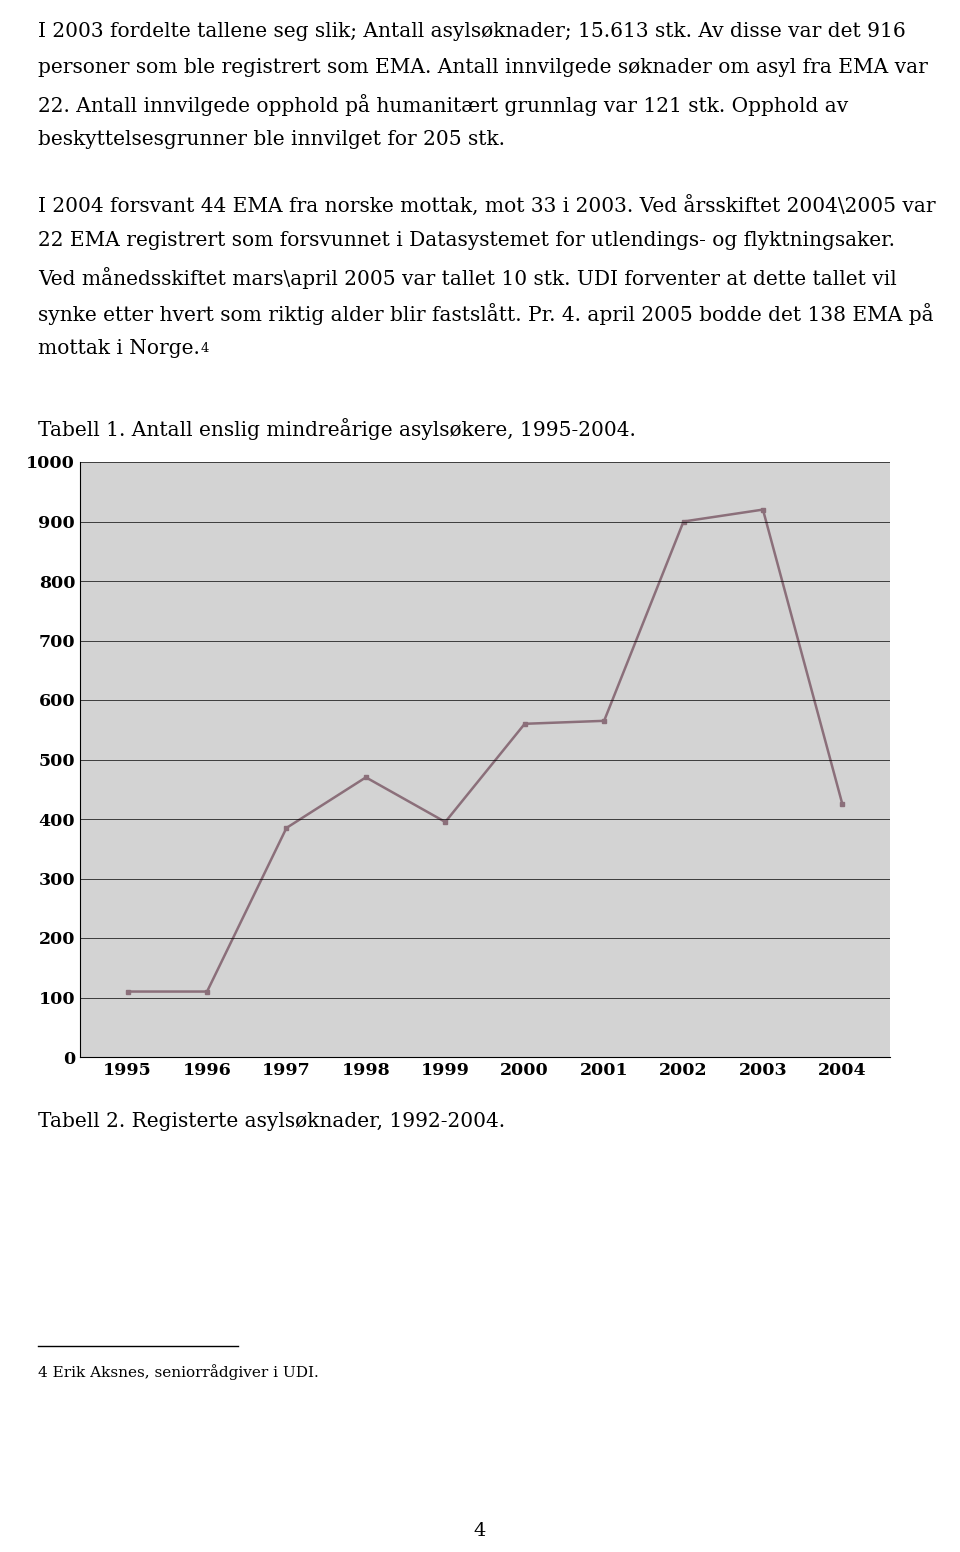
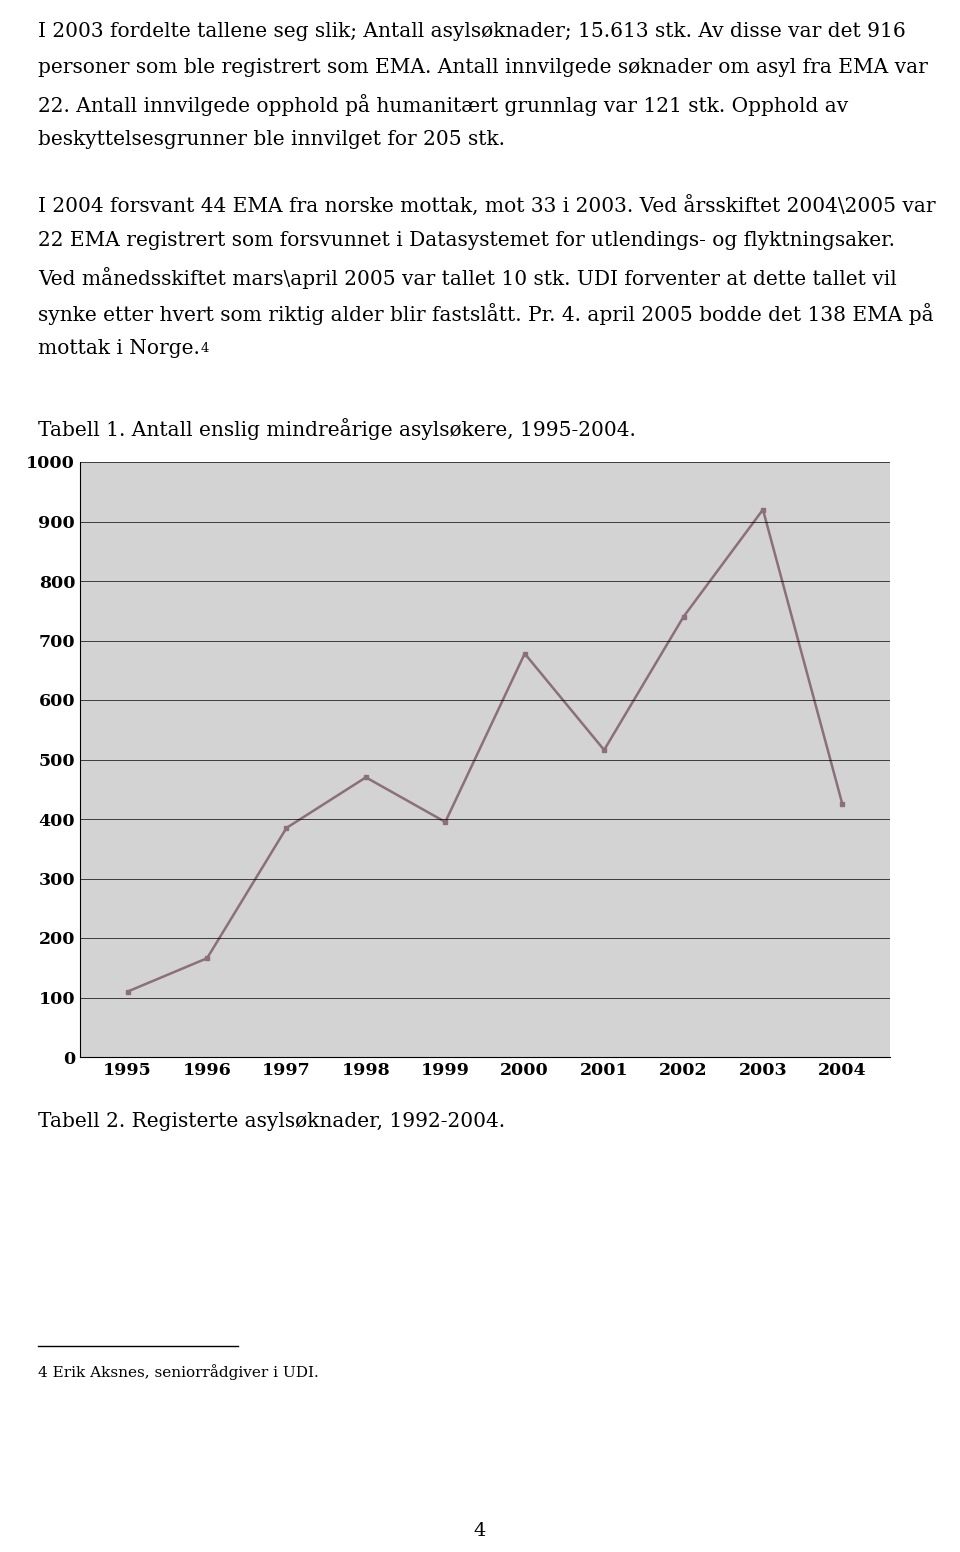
1996: 110 -> 166
2000: 560 -> 678
2001: 565 -> 516
2002: 900 -> 740
